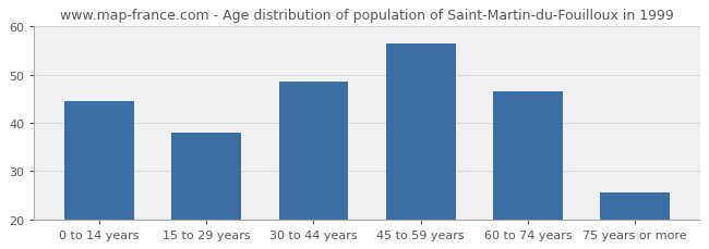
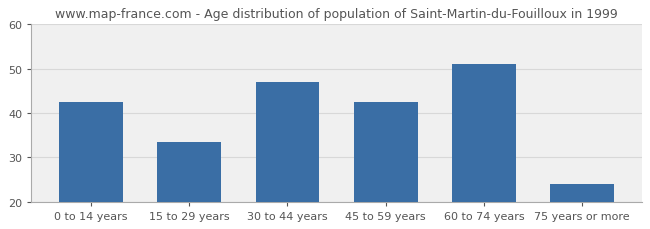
0 to 14 years: 44.5 -> 42.5
15 to 29 years: 38.0 -> 33.5
30 to 44 years: 48.5 -> 47.0
45 to 59 years: 56.5 -> 42.5
60 to 74 years: 46.5 -> 51.0
75 years or more: 25.5 -> 24.0
